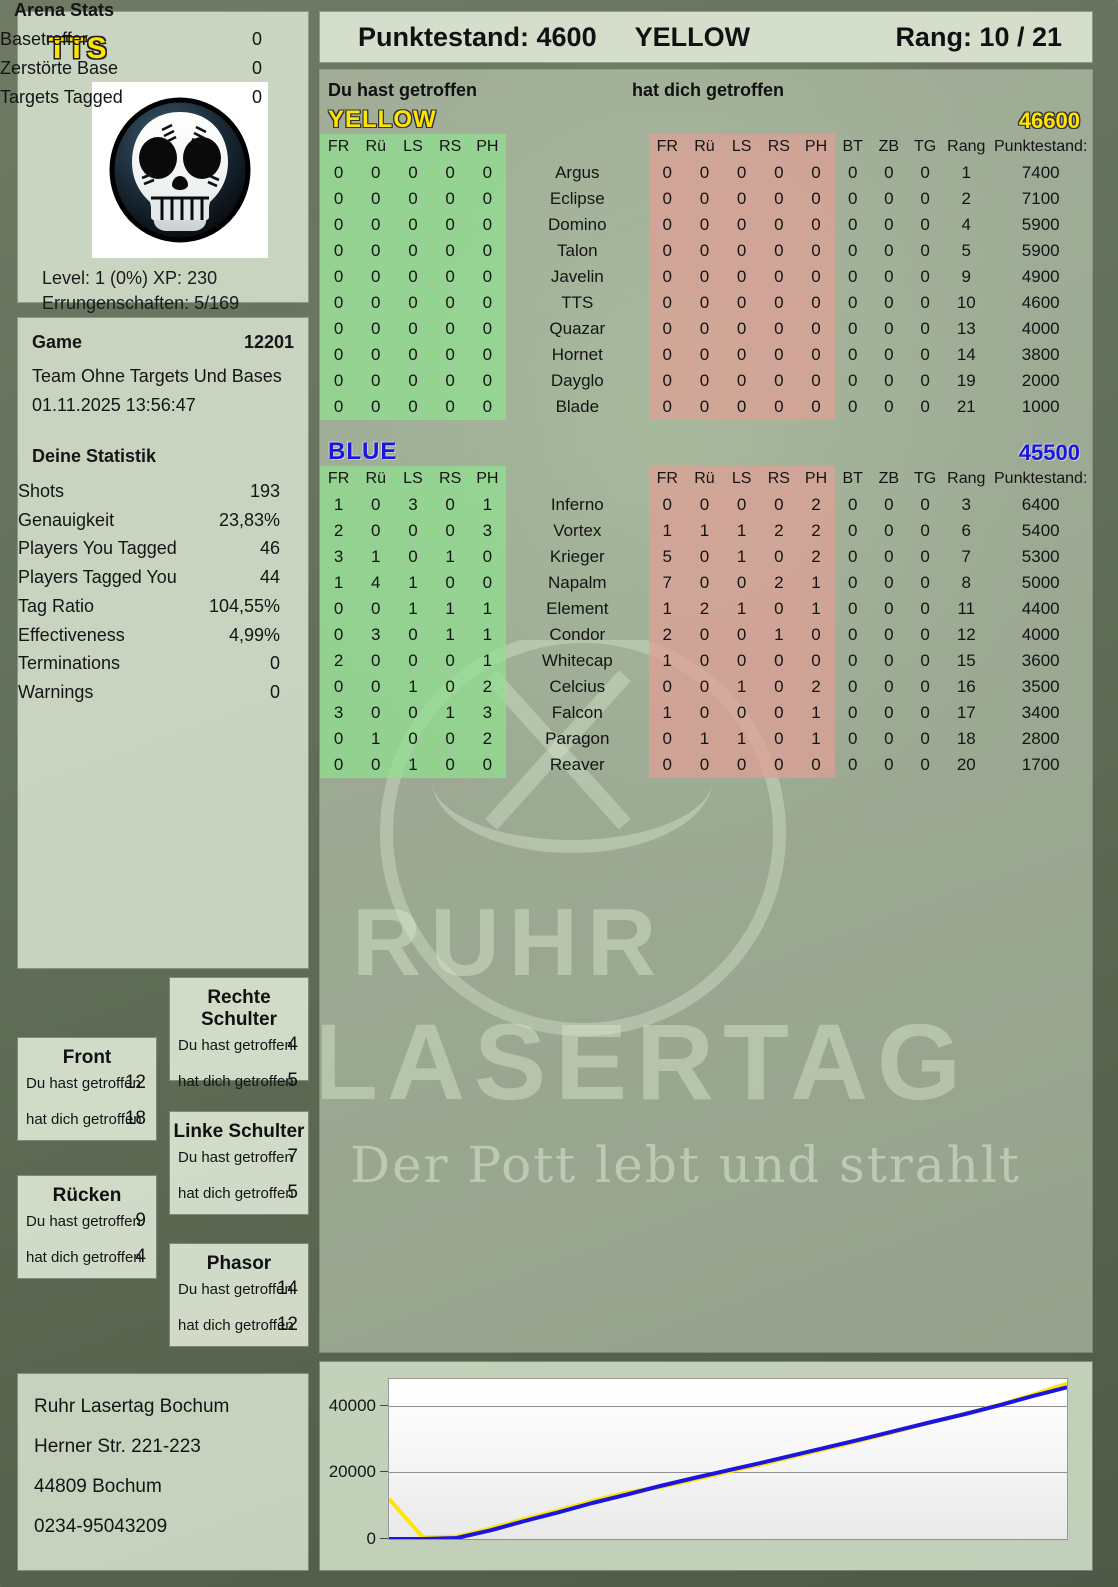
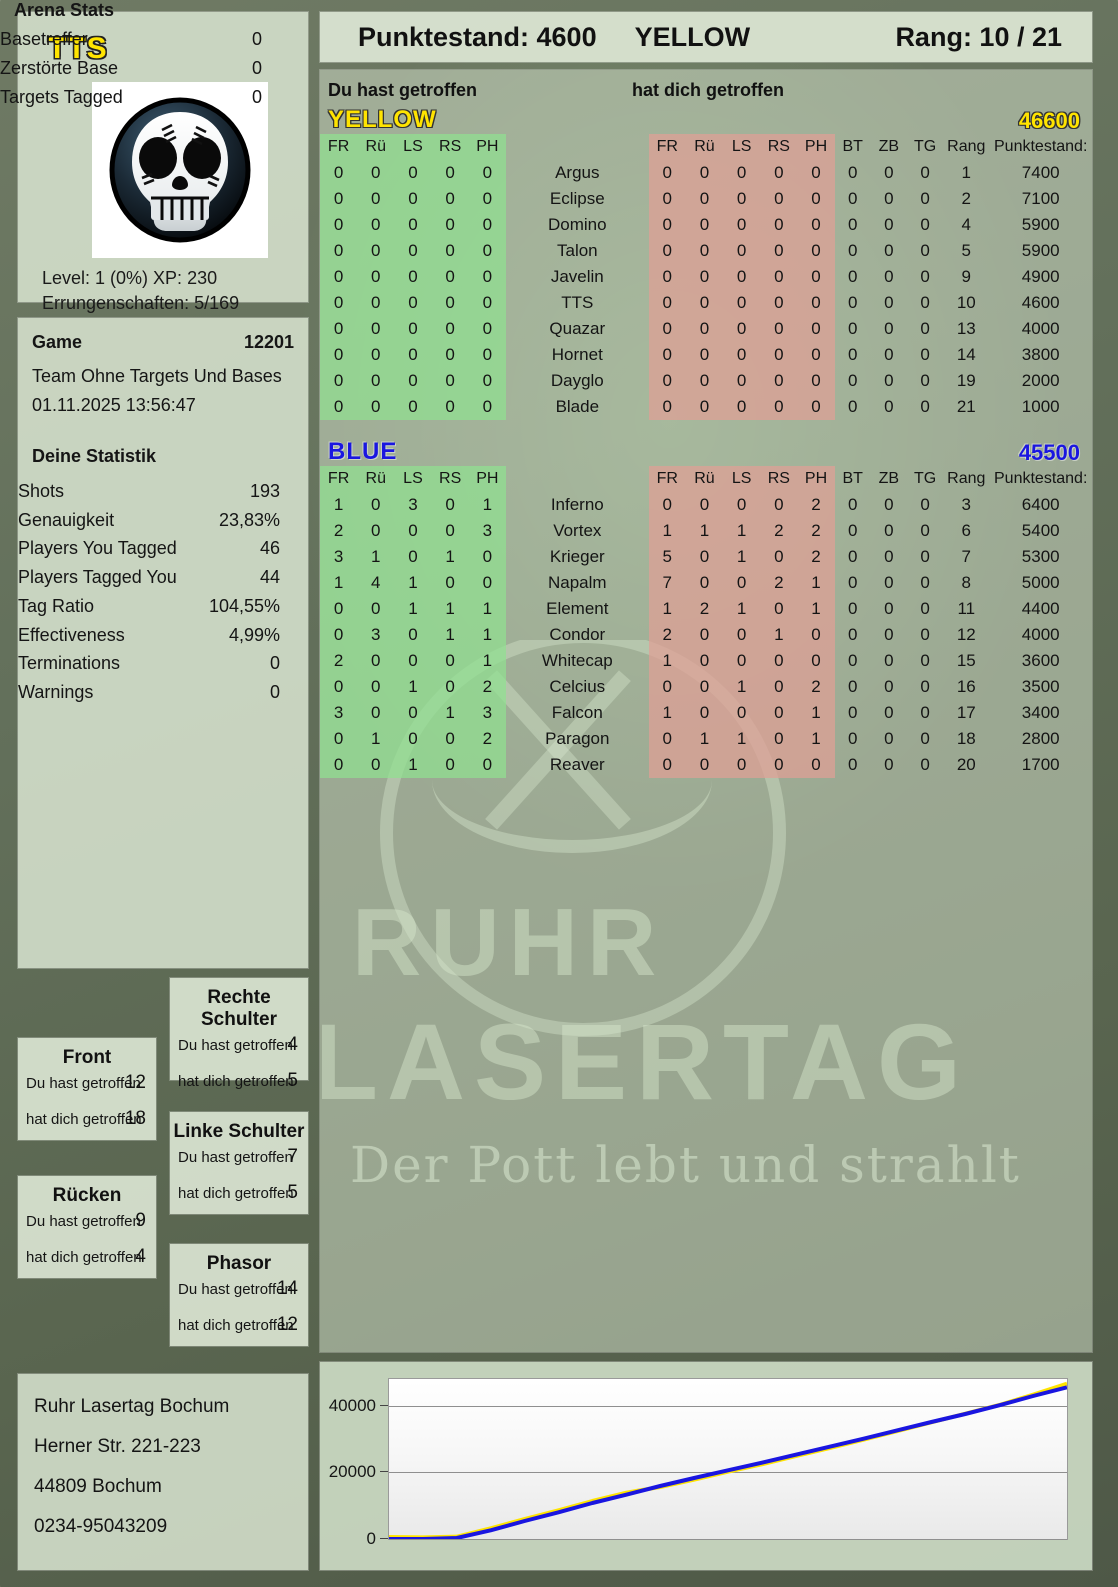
YELLOW/0: 12000 -> 1000
